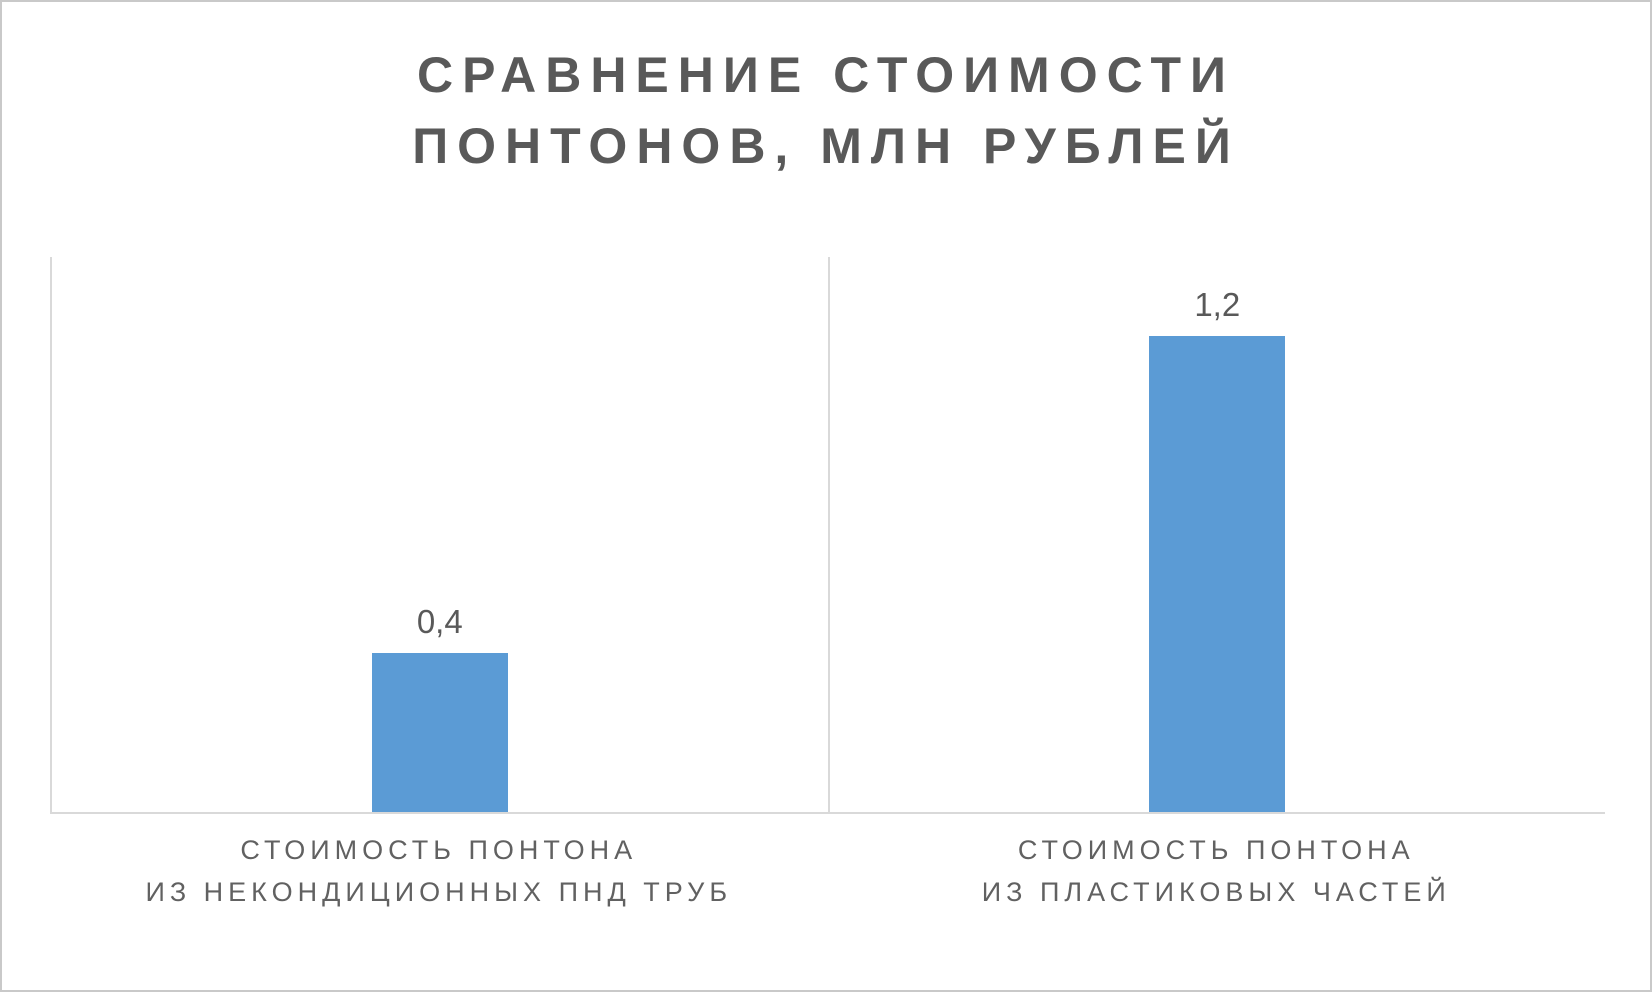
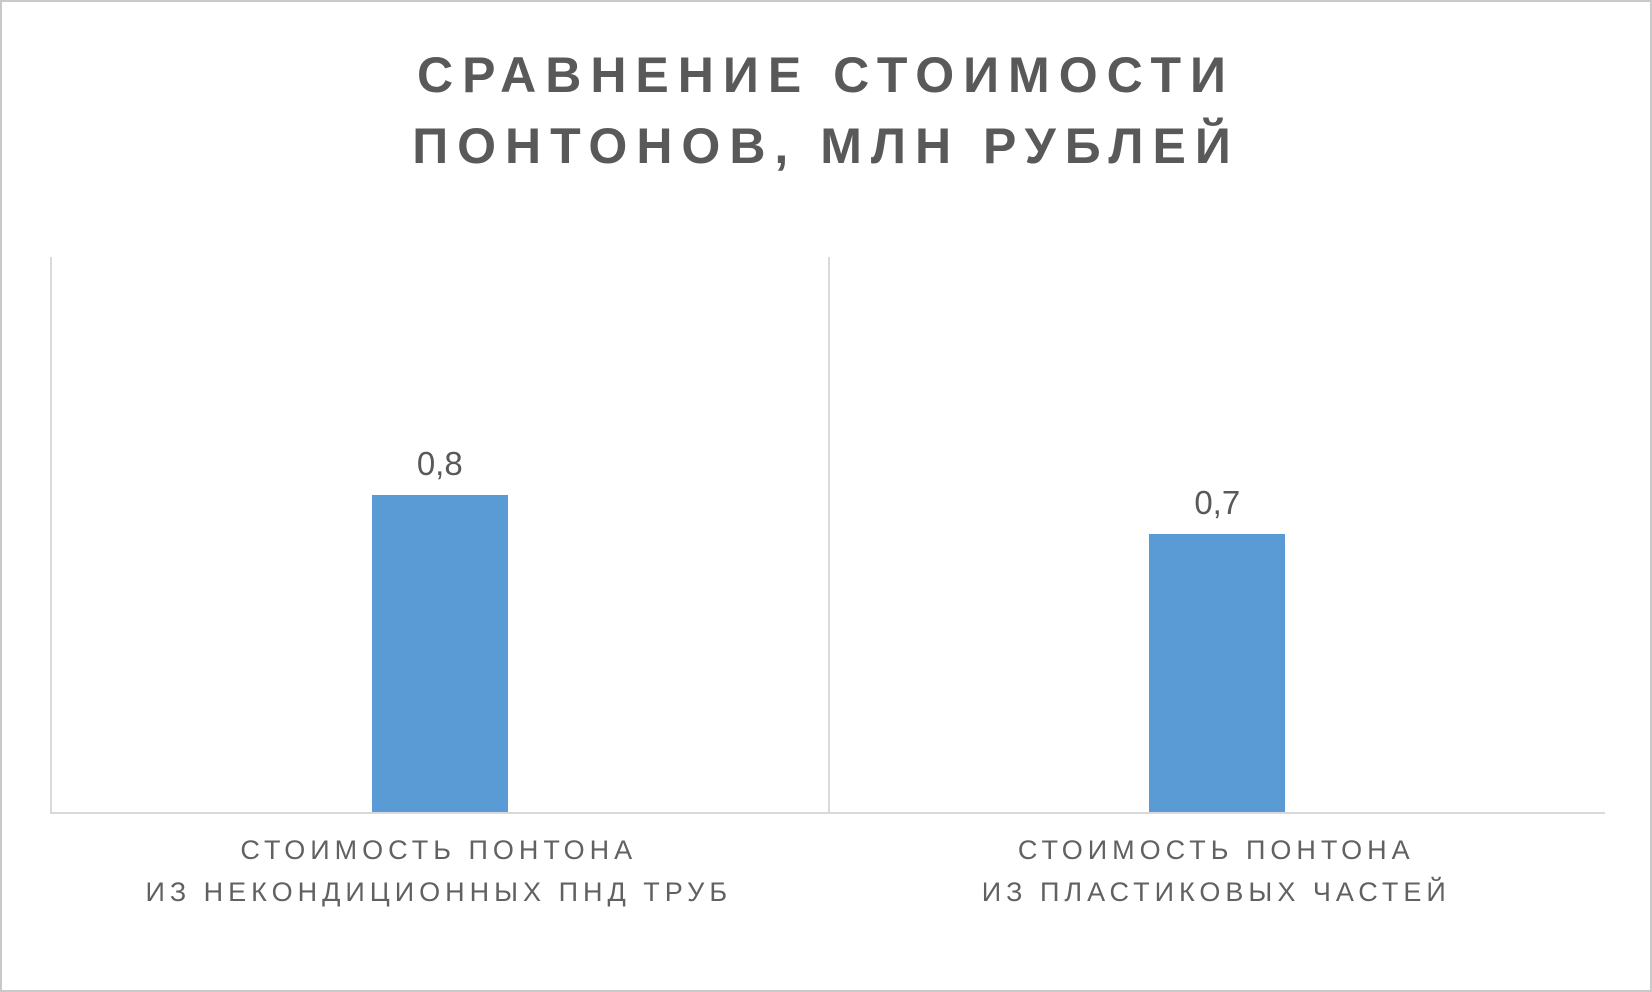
СТОИМОСТЬ ПОНТОНА ИЗ НЕКОНДИЦИОННЫХ ПНД ТРУБ: 0,4 -> 0,8
СТОИМОСТЬ ПОНТОНА ИЗ ПЛАСТИКОВЫХ ЧАСТЕЙ: 1,2 -> 0,7
